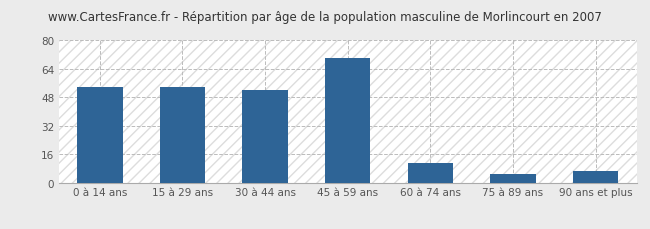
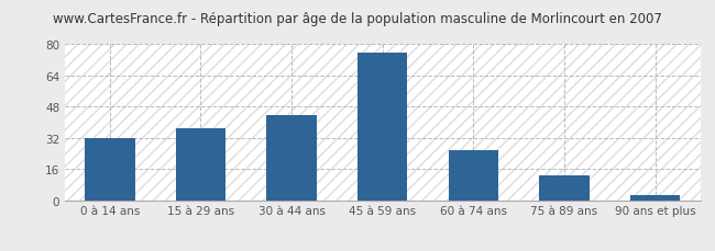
0 à 14 ans: 54 -> 32
15 à 29 ans: 54 -> 37
30 à 44 ans: 52 -> 44
45 à 59 ans: 70 -> 76
60 à 74 ans: 11 -> 26
75 à 89 ans: 5 -> 13
90 ans et plus: 7 -> 3
